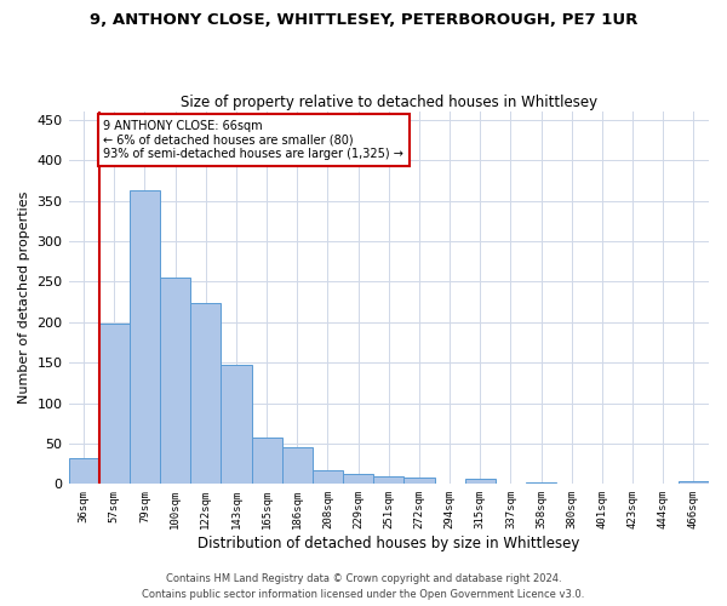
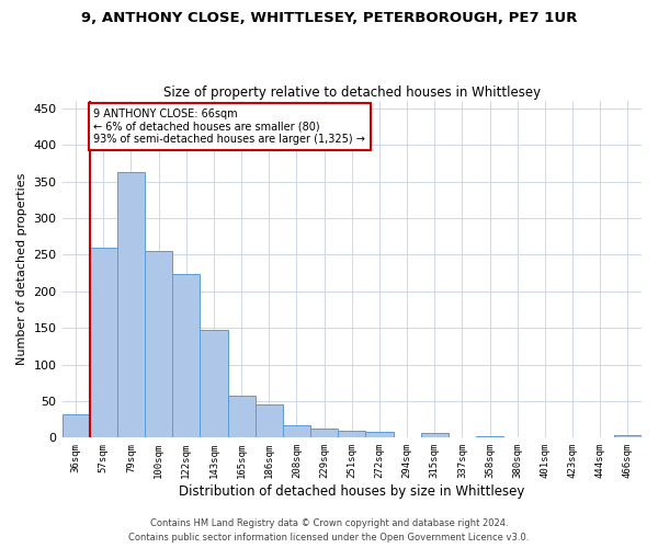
57sqm: 198 -> 260
